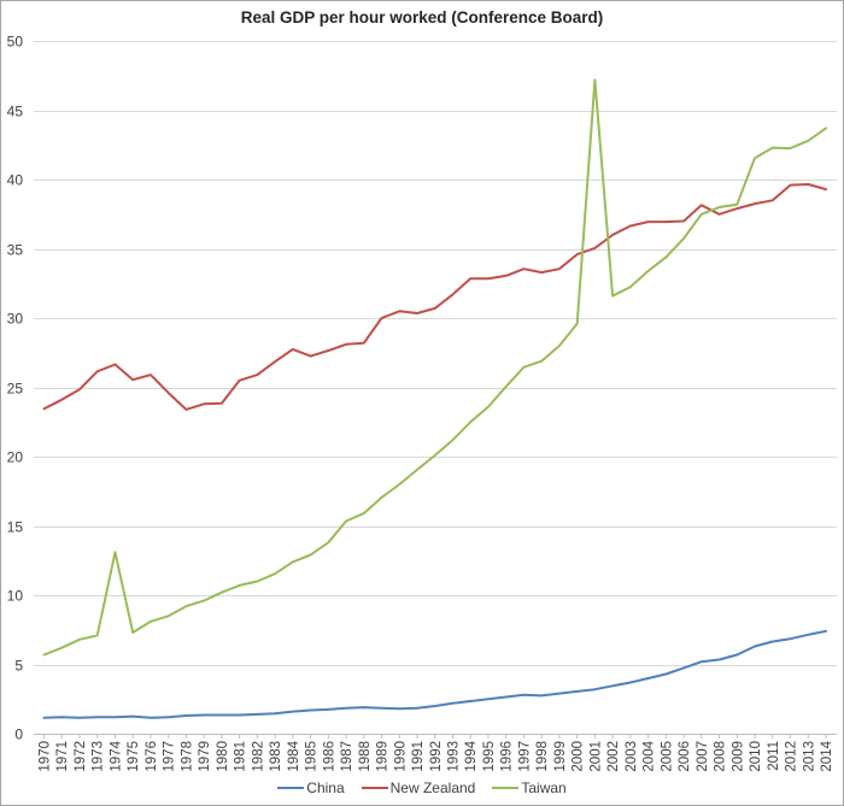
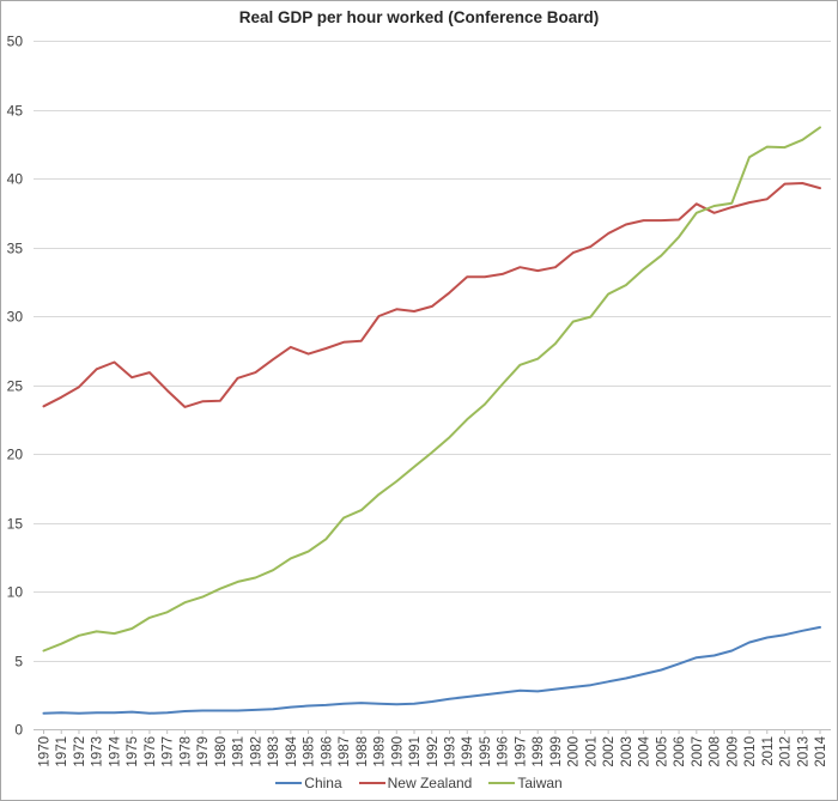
Taiwan/1974: 13.1 -> 7.0
Taiwan/2001: 47.2 -> 29.9
